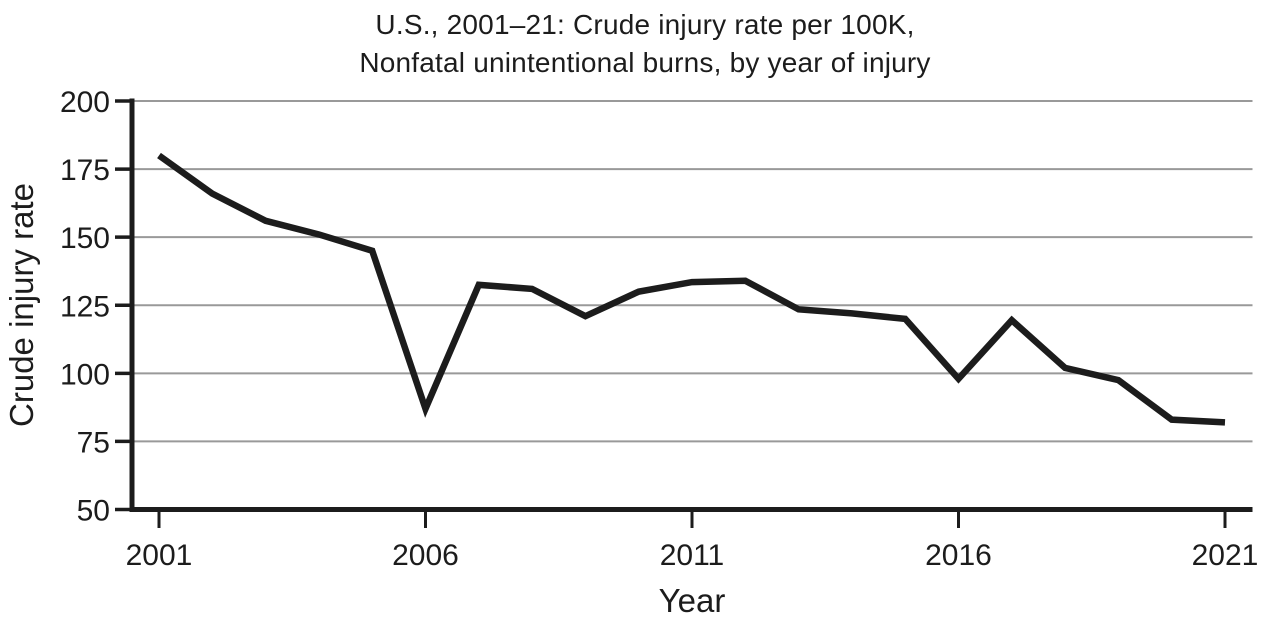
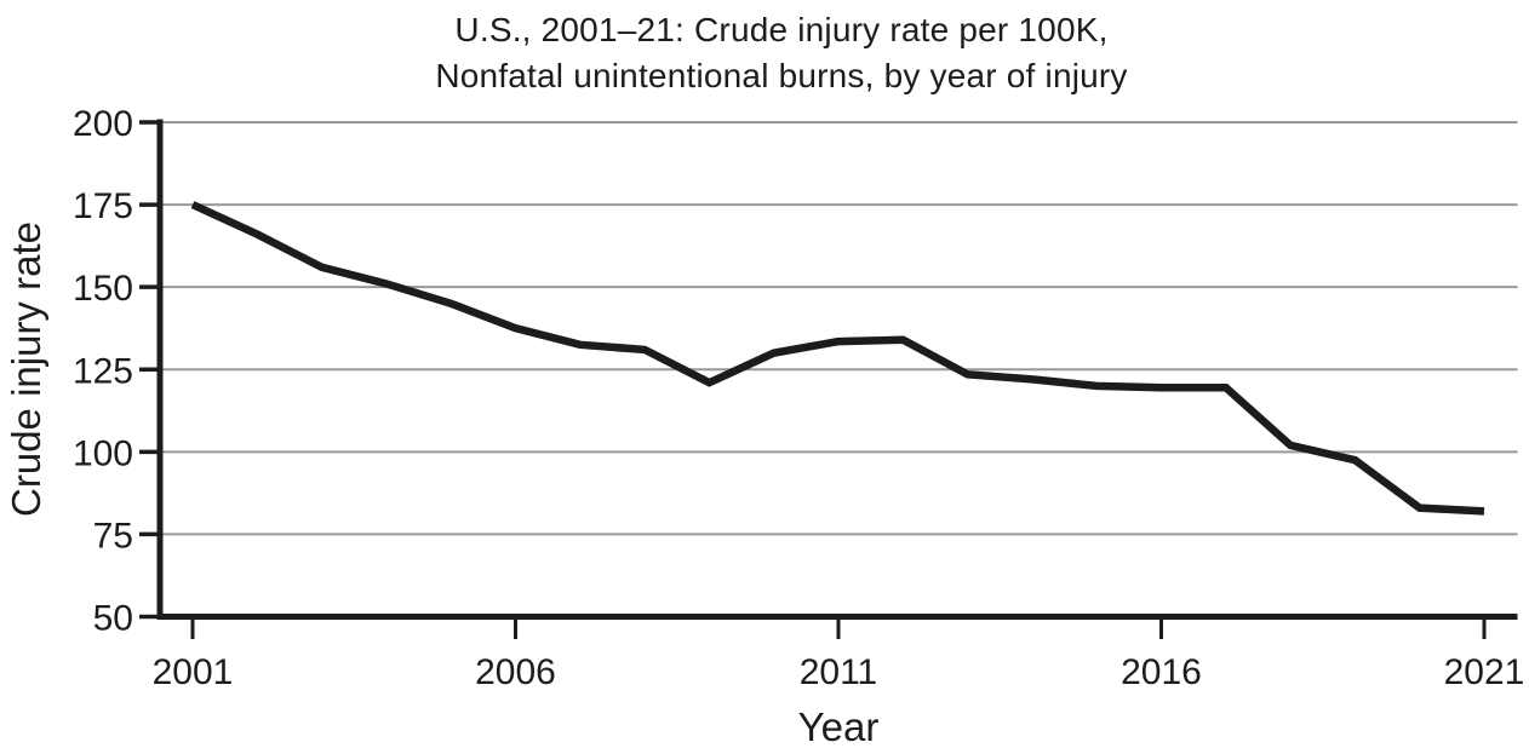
2001: 180 -> 175
2006: 87 -> 138
2016: 98 -> 120
